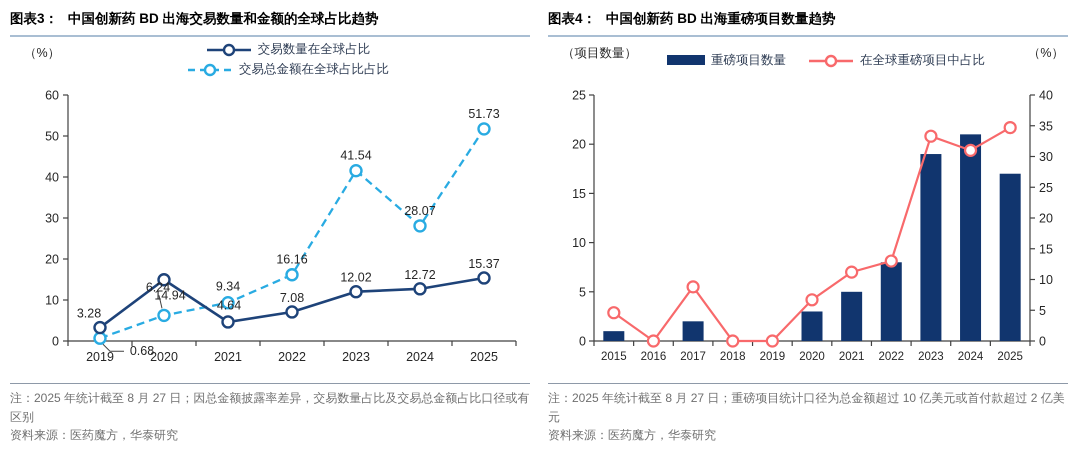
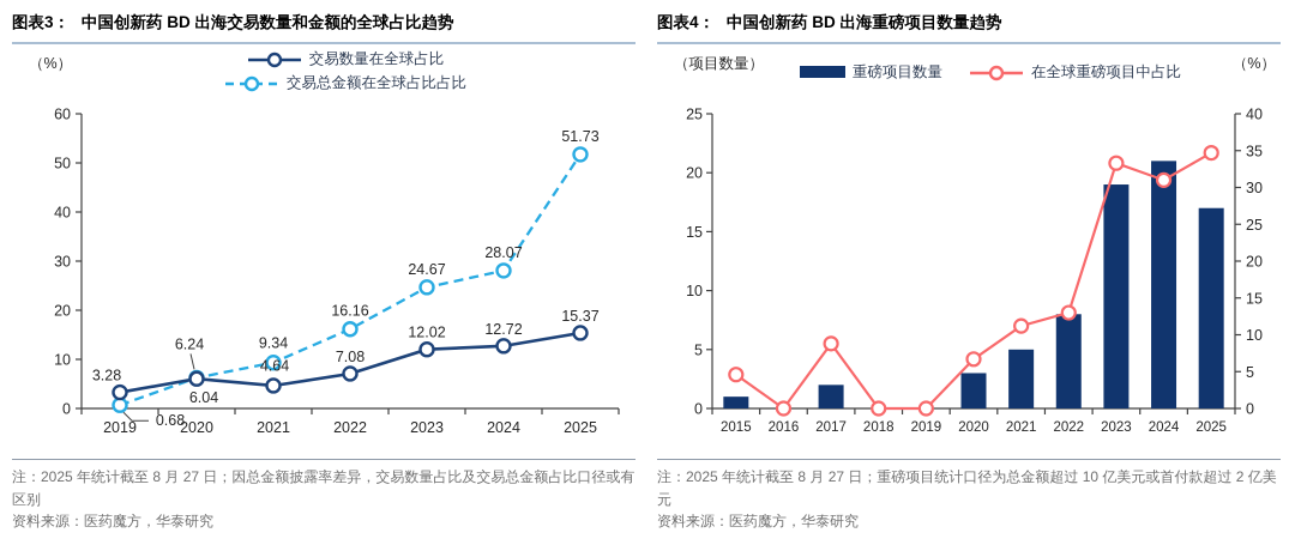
图表3： 中国创新药 BD 出海交易数量和金额的全球占比趋势/交易数量在全球占比/2020: 14.94 -> 6.04
图表3： 中国创新药 BD 出海交易数量和金额的全球占比趋势/交易总金额在全球占比占比/2023: 41.54 -> 24.67
